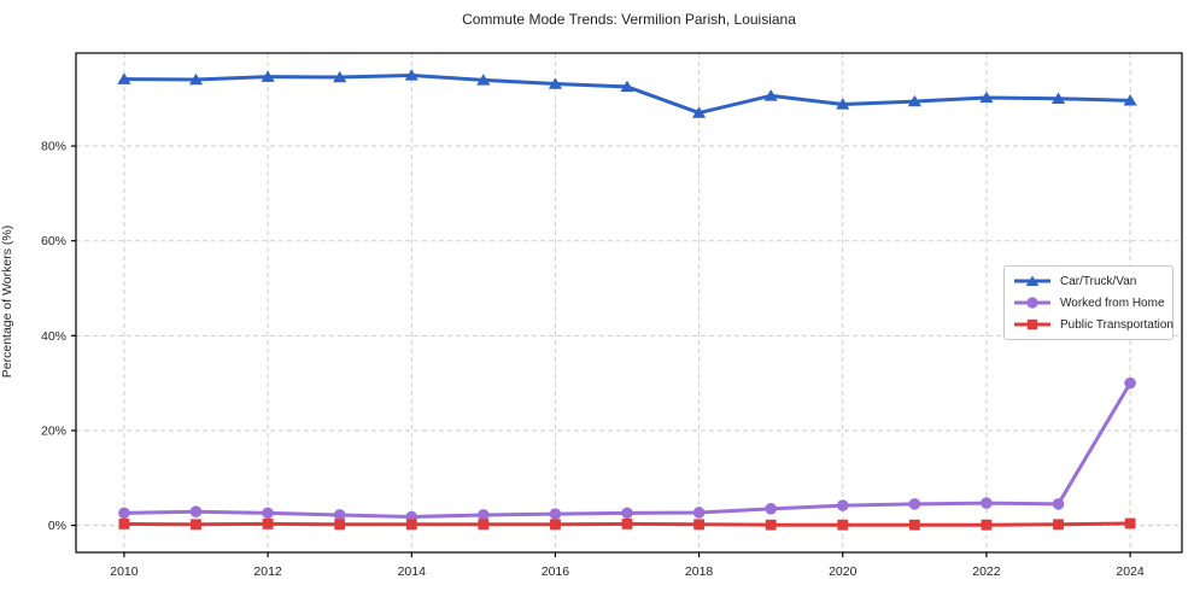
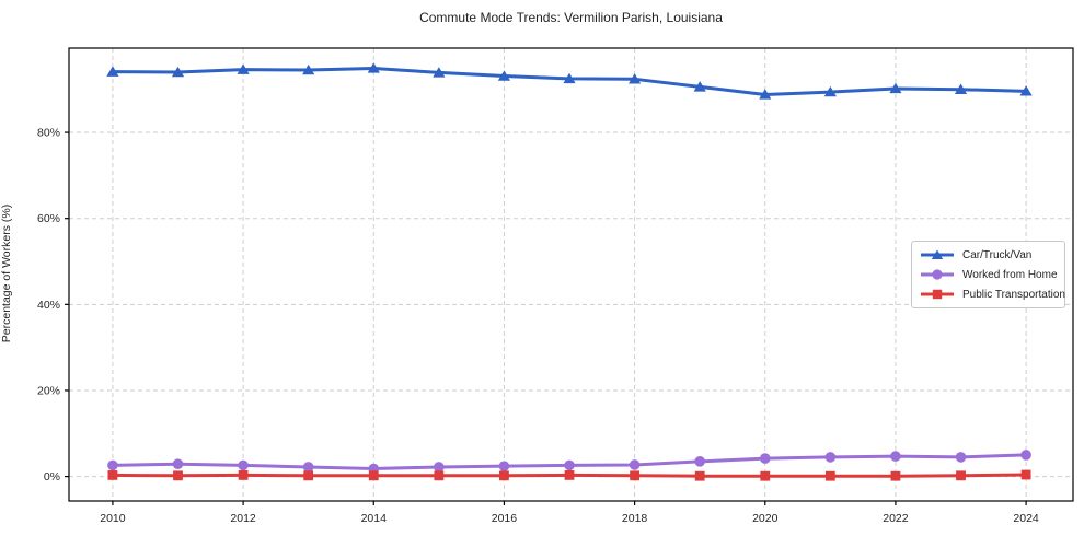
Car/Truck/Van/2018: 87% -> 92%
Worked from Home/2024: 30% -> 5%
